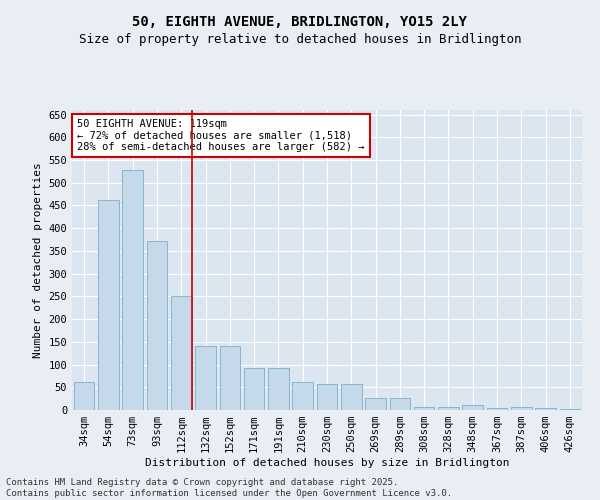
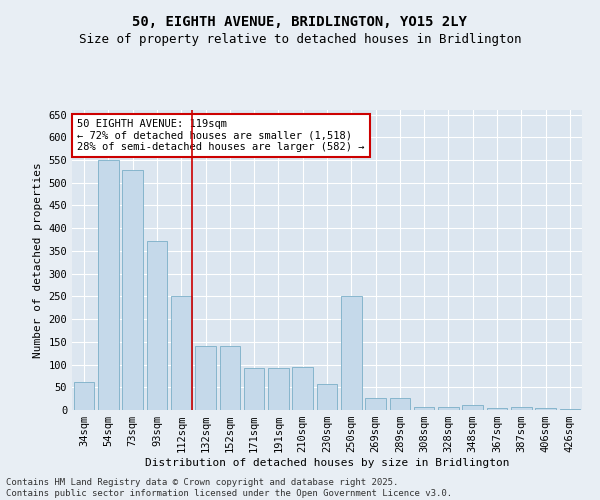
54sqm: 462 -> 550
210sqm: 62 -> 95
250sqm: 57 -> 250
